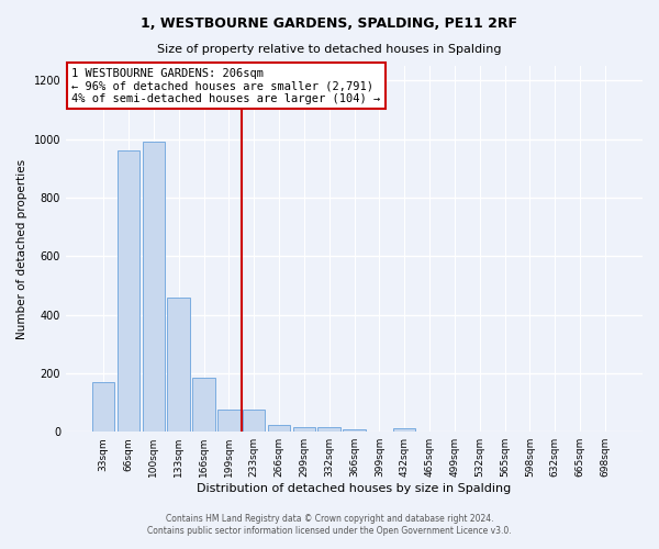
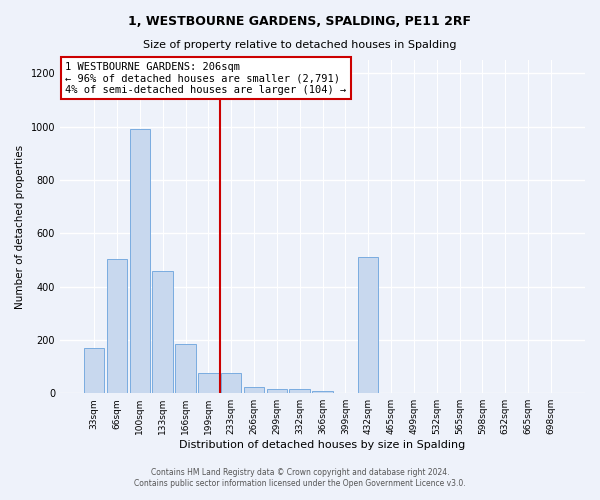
66sqm: 960 -> 505
432sqm: 12 -> 510
